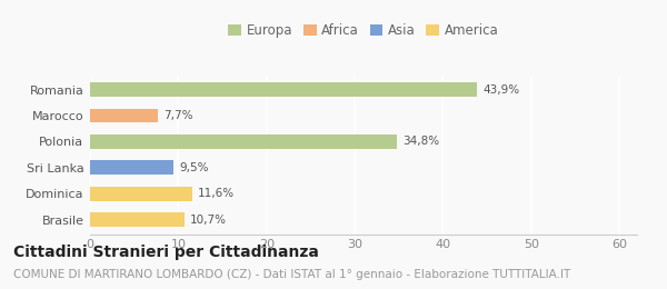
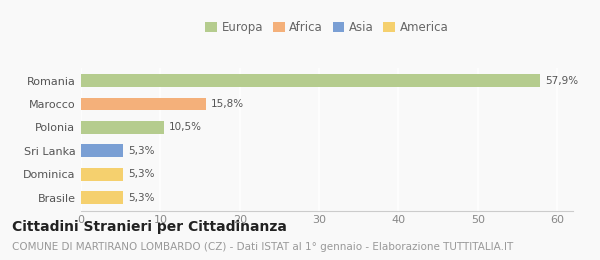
Romania: 43,9% -> 57,9%
Marocco: 7,7% -> 15,8%
Polonia: 34,8% -> 10,5%
Sri Lanka: 9,5% -> 5,3%
Dominica: 11,6% -> 5,3%
Brasile: 10,7% -> 5,3%
